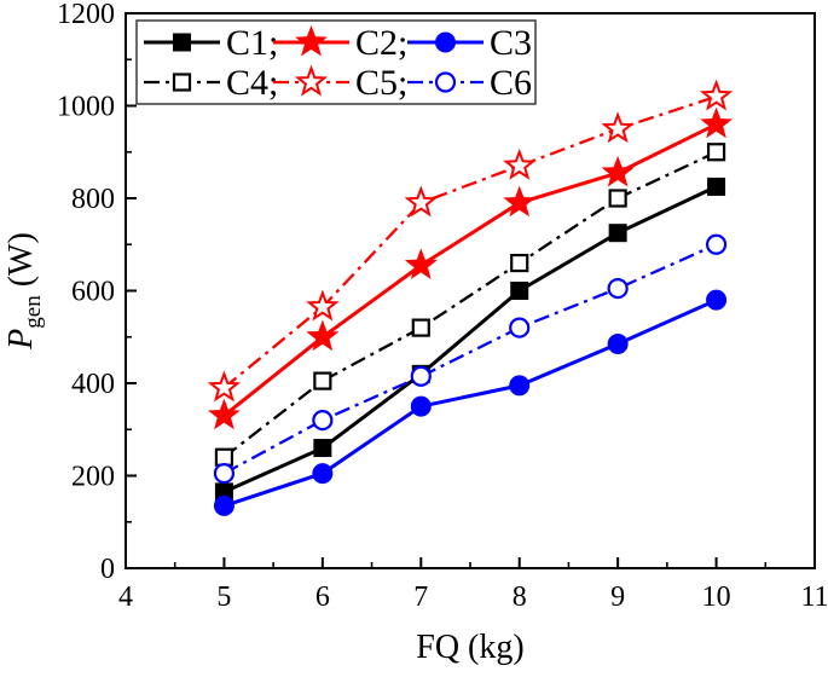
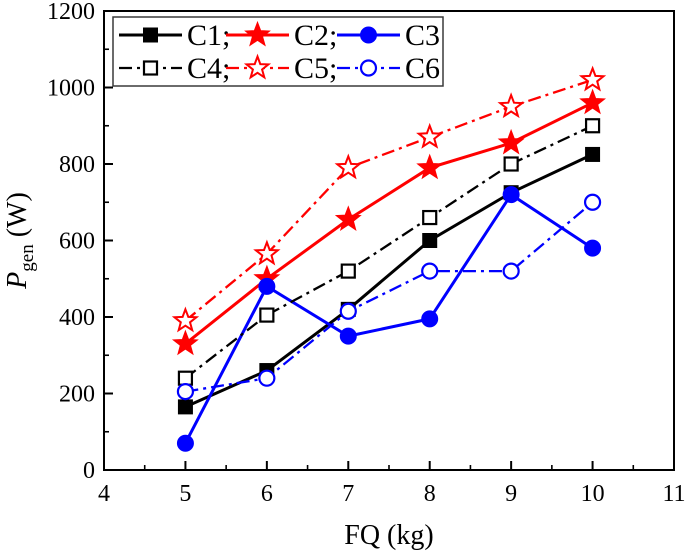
C3/5: 140 -> 70
C3/6: 200 -> 480
C6/6: 320 -> 240
C3/9: 480 -> 720
C6/9: 600 -> 520
